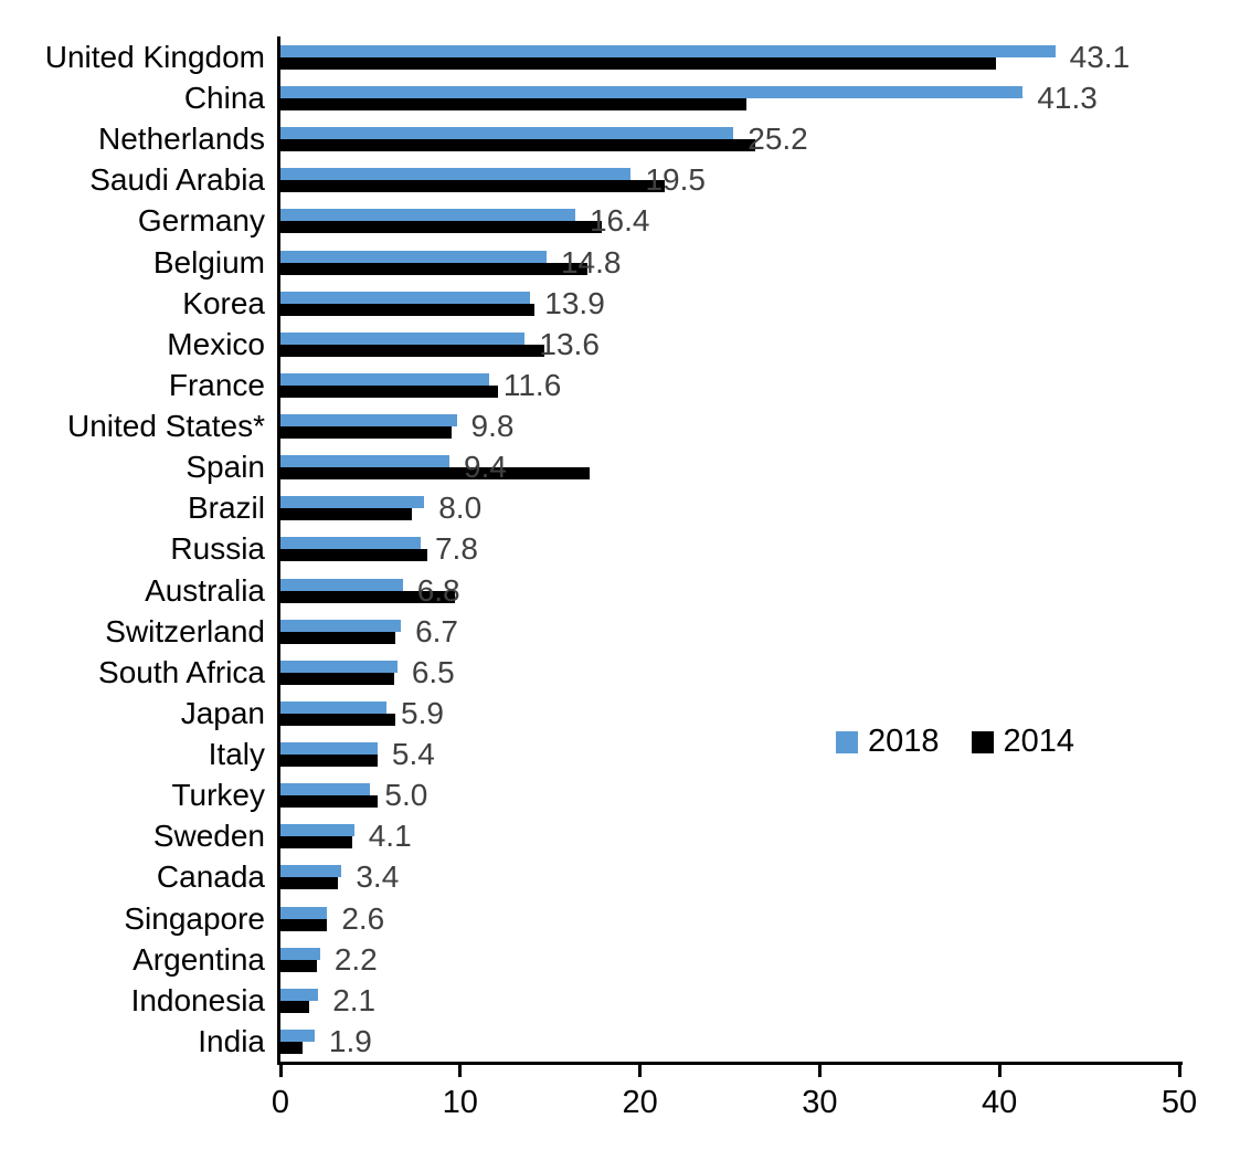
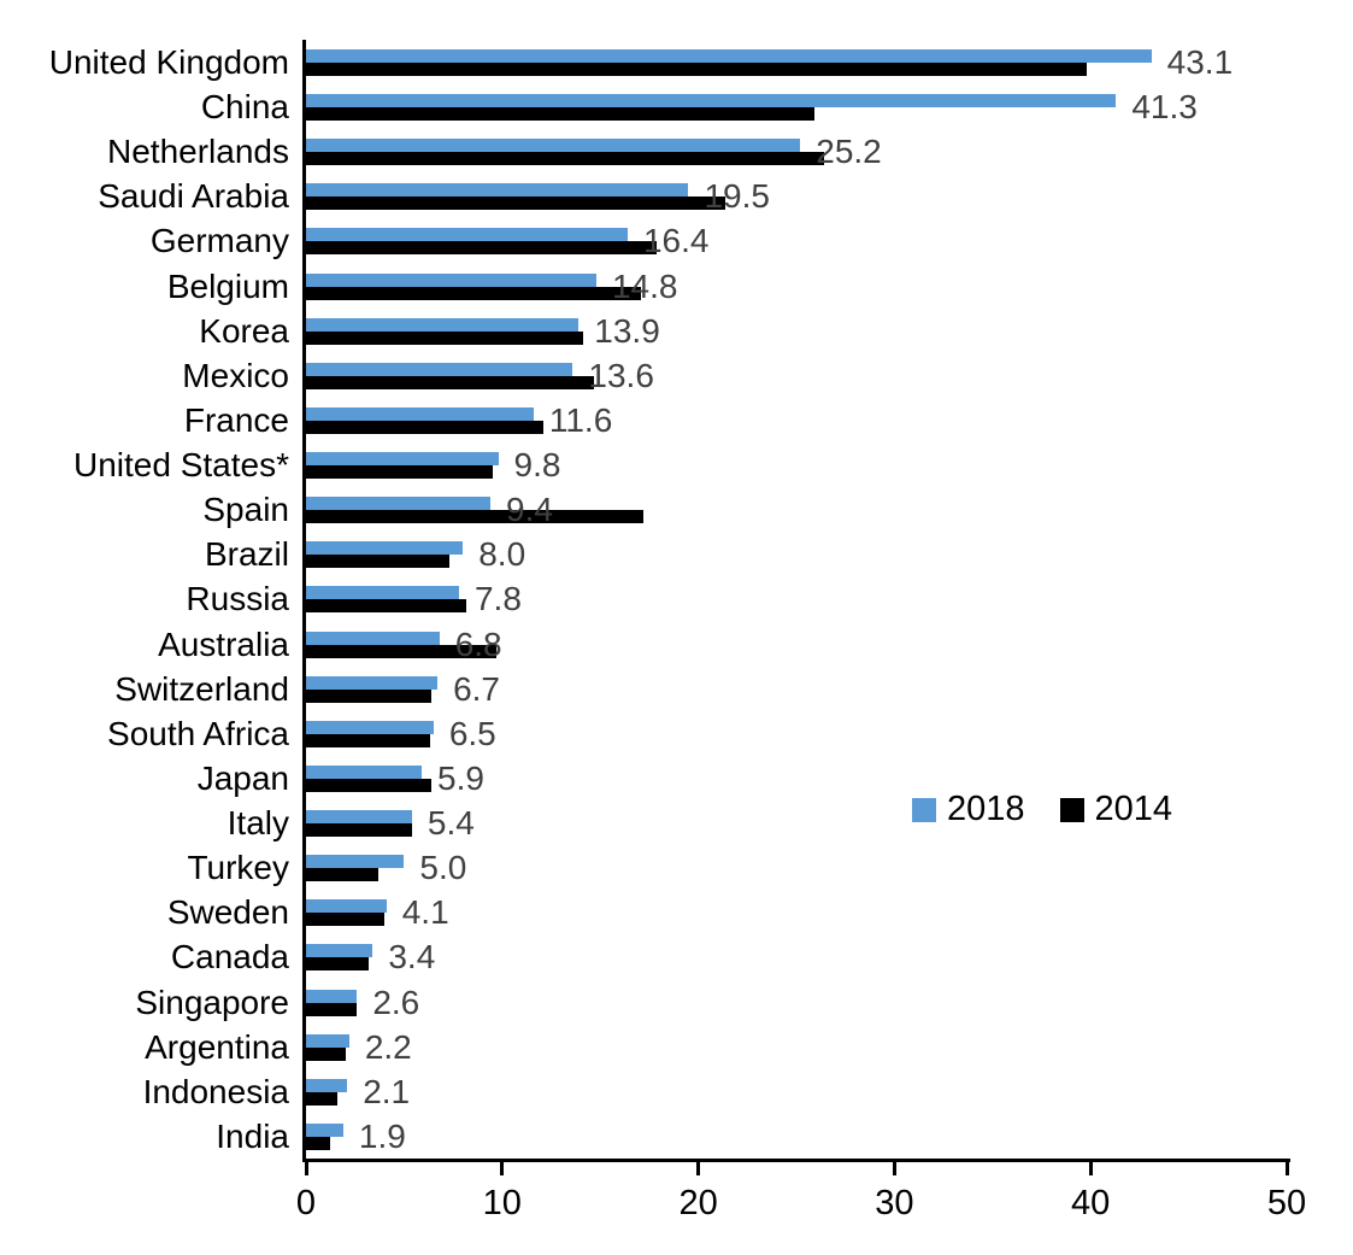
2014/Turkey: 5.4 -> 3.7
